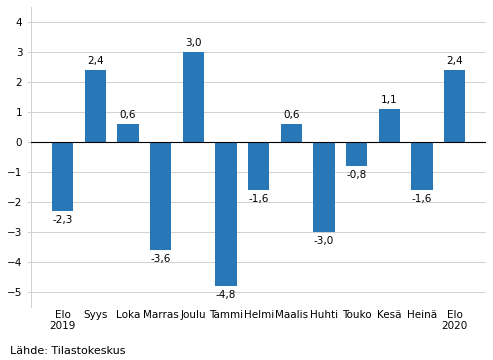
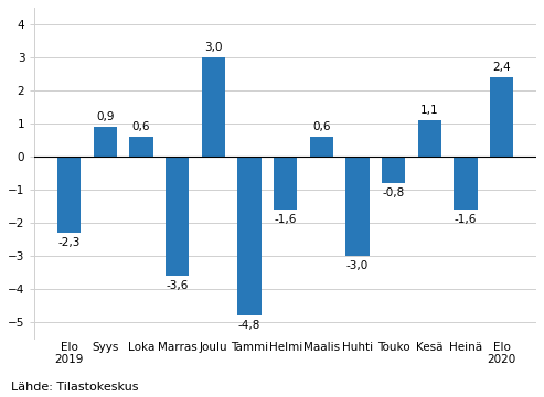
Syys: 2,4 -> 0,9
